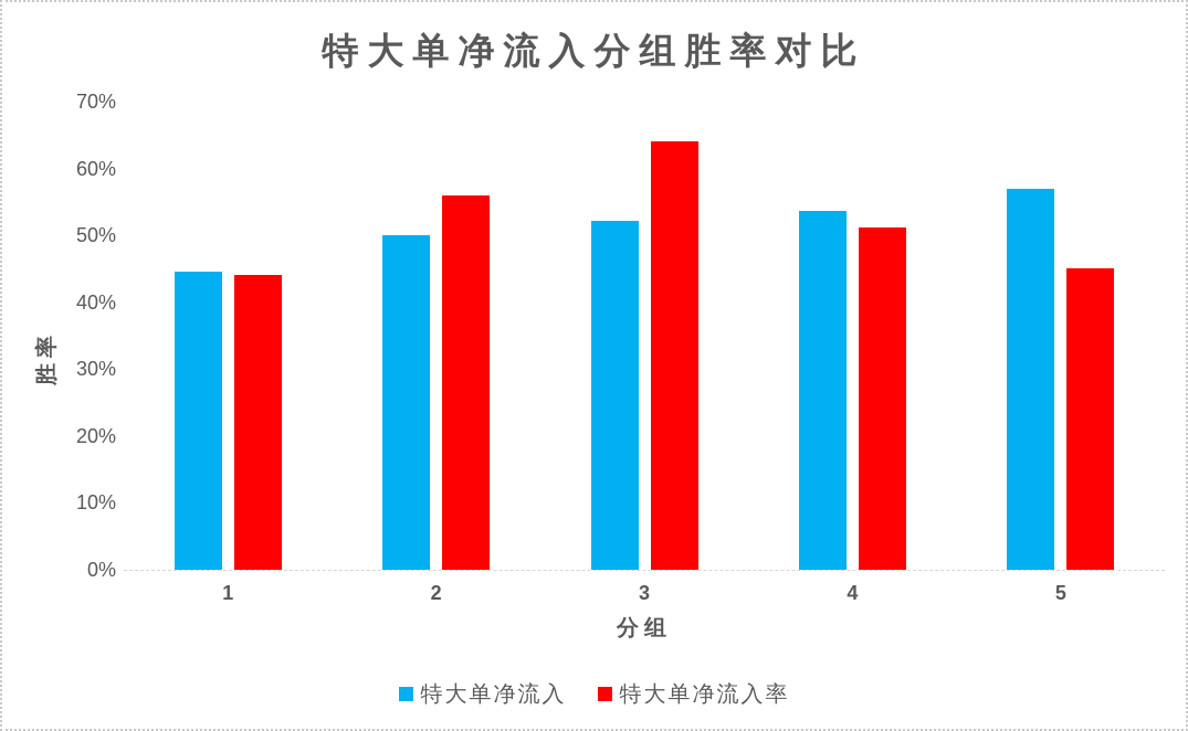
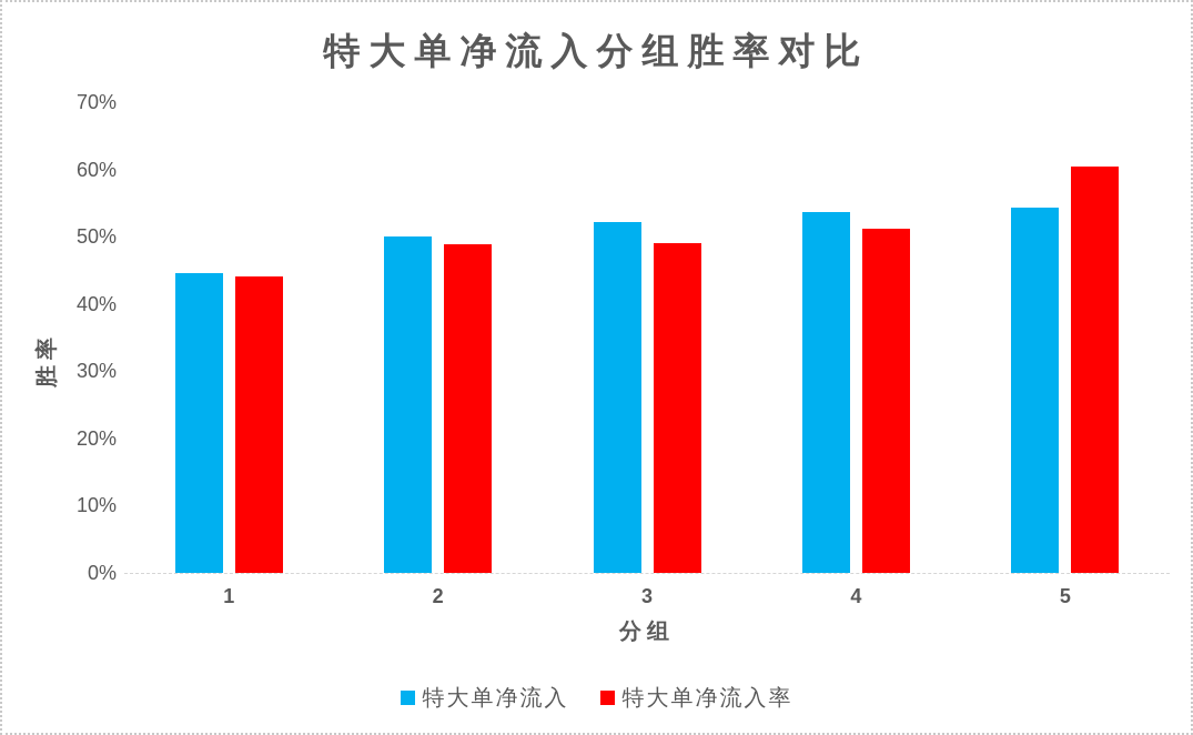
特大单净流入率/2: 56% -> 49%
特大单净流入率/3: 64% -> 49%
特大单净流入/5: 57% -> 54%
特大单净流入率/5: 45% -> 60%
